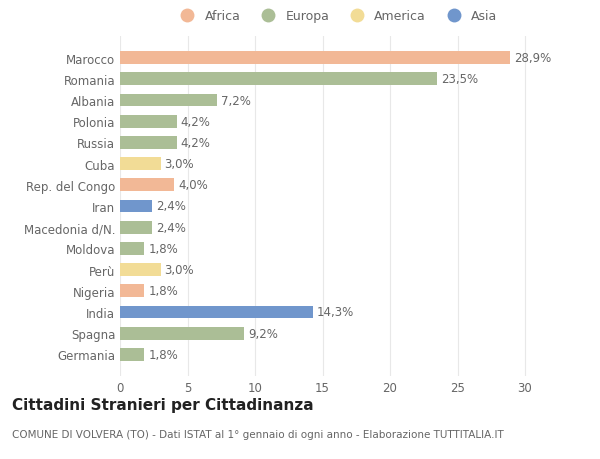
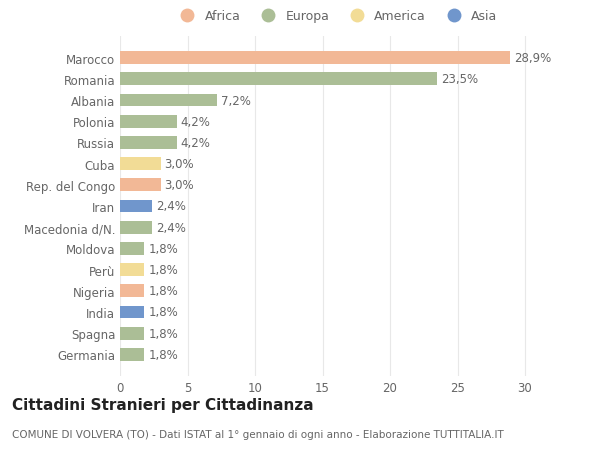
Rep. del Congo: 4,0% -> 3,0%
Perù: 3,0% -> 1,8%
India: 14,3% -> 1,8%
Spagna: 9,2% -> 1,8%
